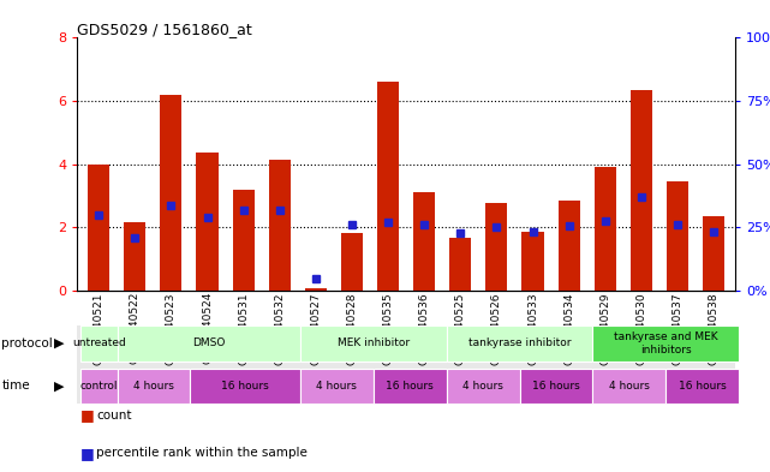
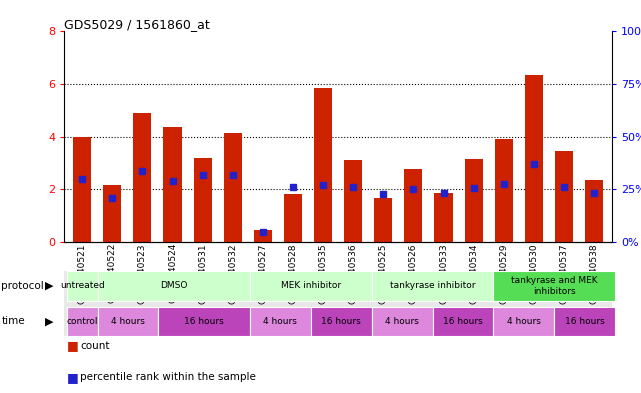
GSM1340523: 6.20 -> 4.90
GSM1340527: 0.05 -> 0.45
GSM1340535: 6.60 -> 5.85
GSM1340534: 2.85 -> 3.15
